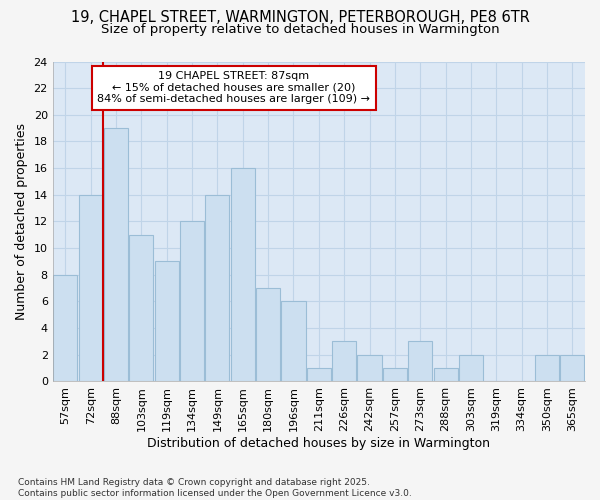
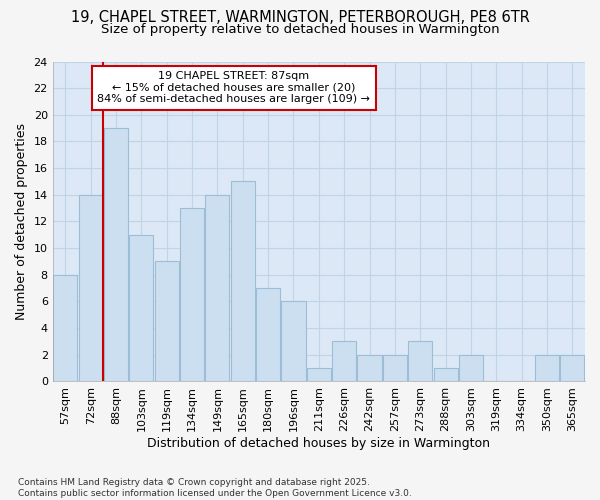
134sqm: 12 -> 13
165sqm: 16 -> 15
257sqm: 1 -> 2
